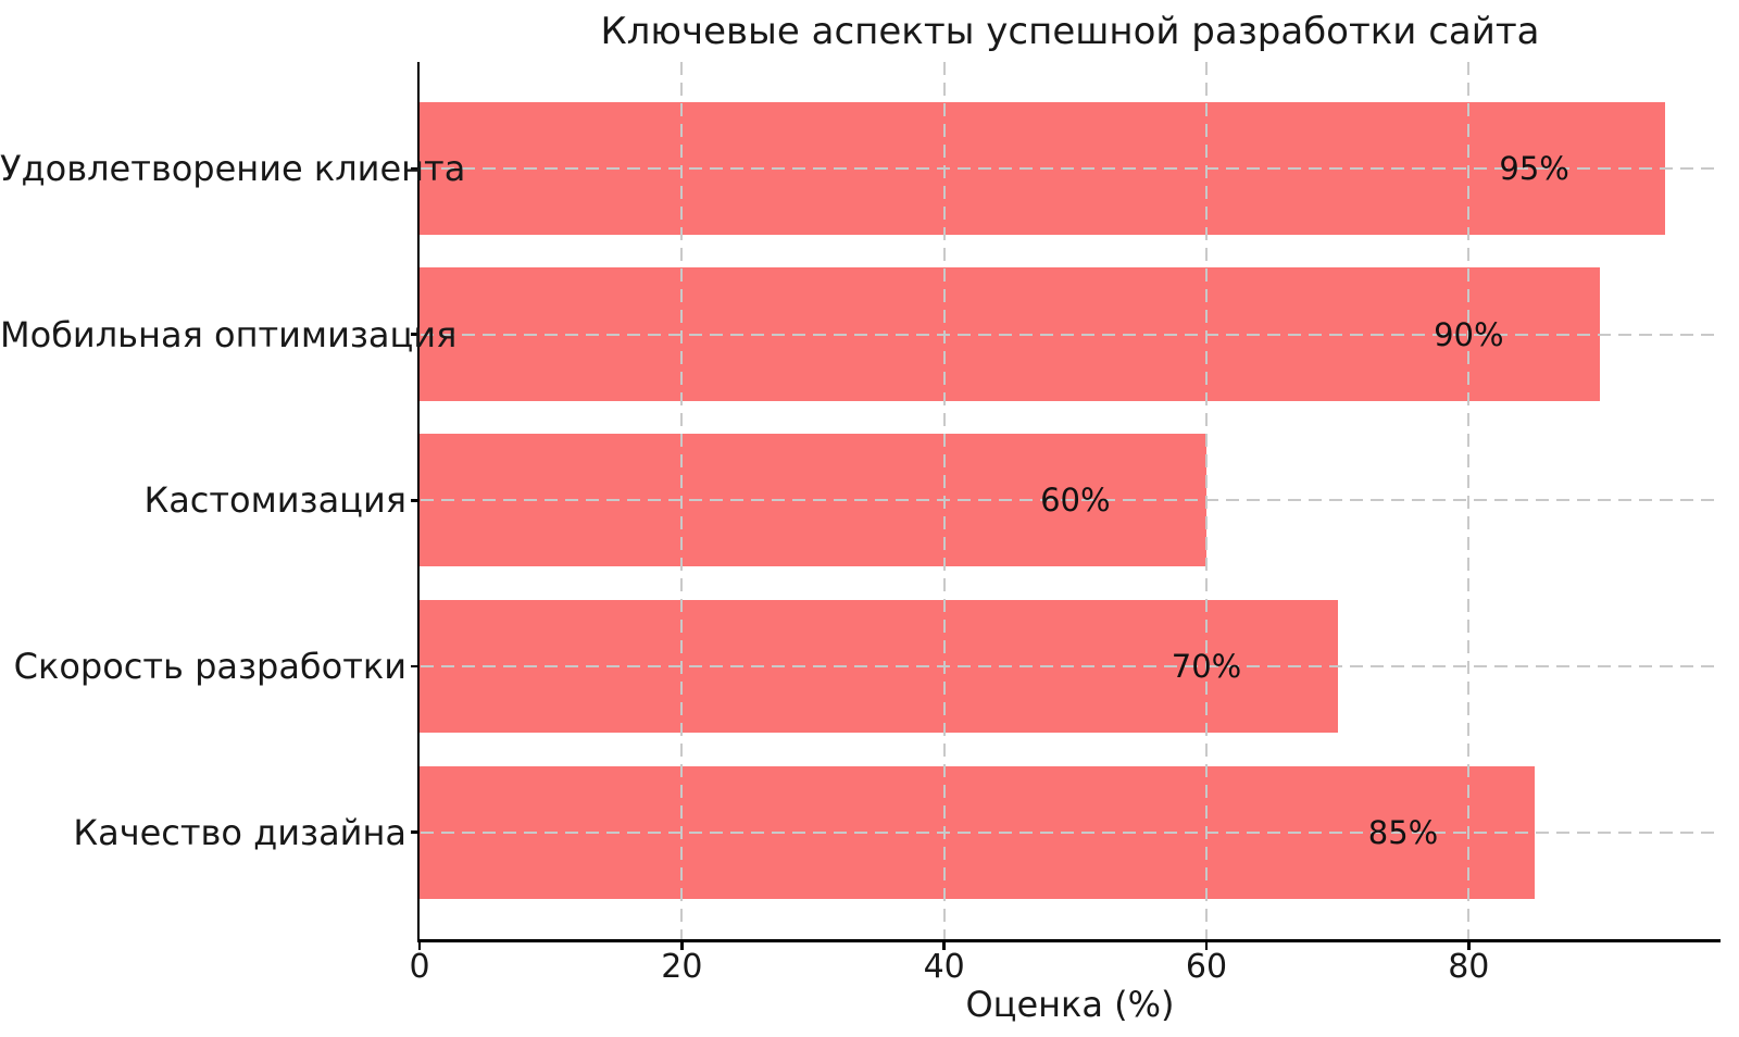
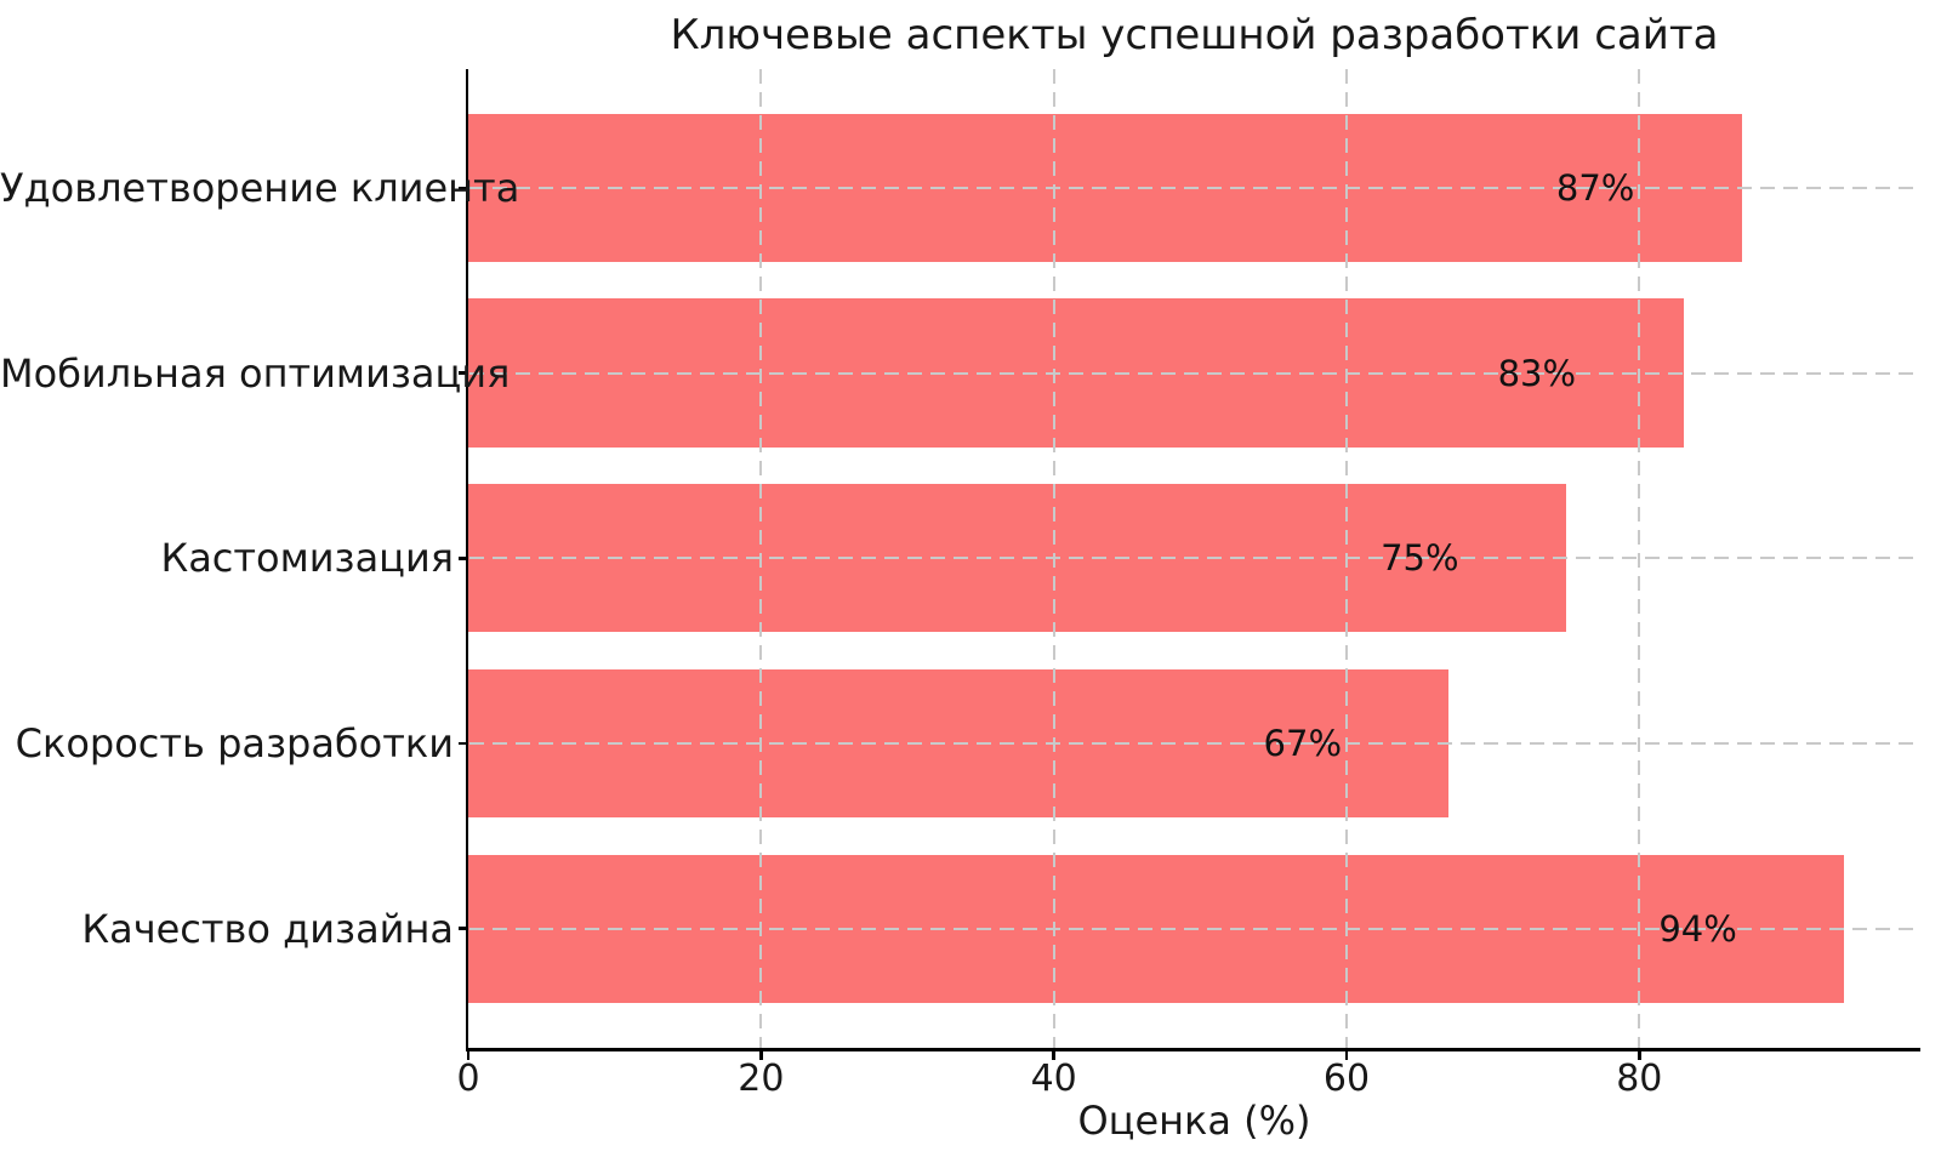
Удовлетворение клиента: 95% -> 87%
Мобильная оптимизация: 90% -> 83%
Кастомизация: 60% -> 75%
Скорость разработки: 70% -> 67%
Качество дизайна: 85% -> 94%
